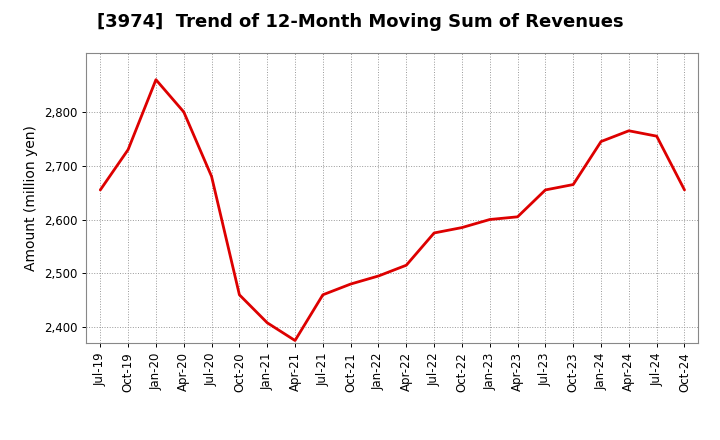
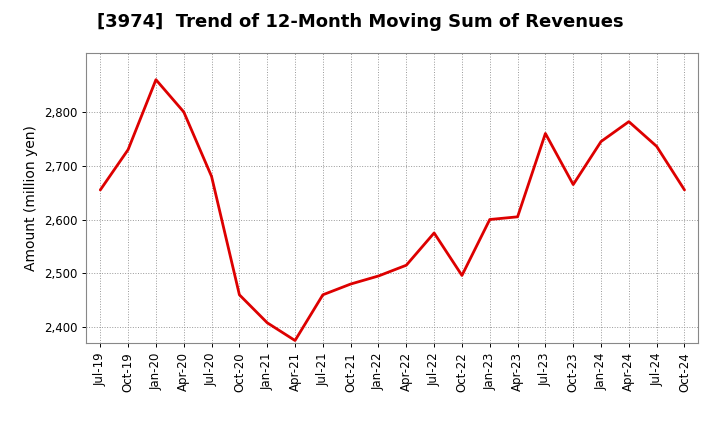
Oct-22: 2,585 -> 2,496
Jul-23: 2,655 -> 2,760
Apr-24: 2,765 -> 2,782
Jul-24: 2,755 -> 2,736
